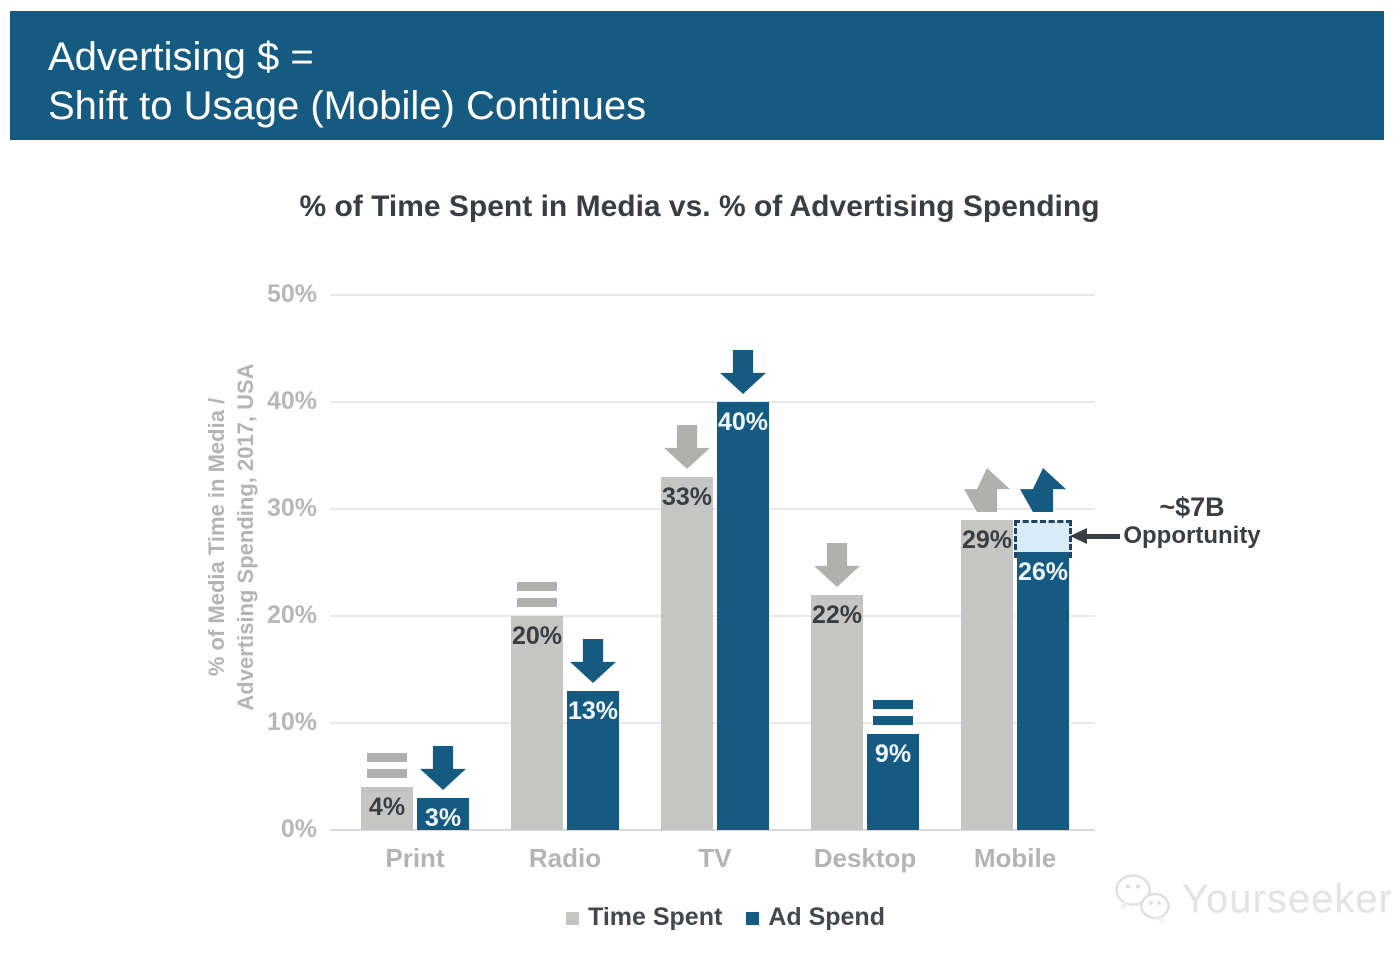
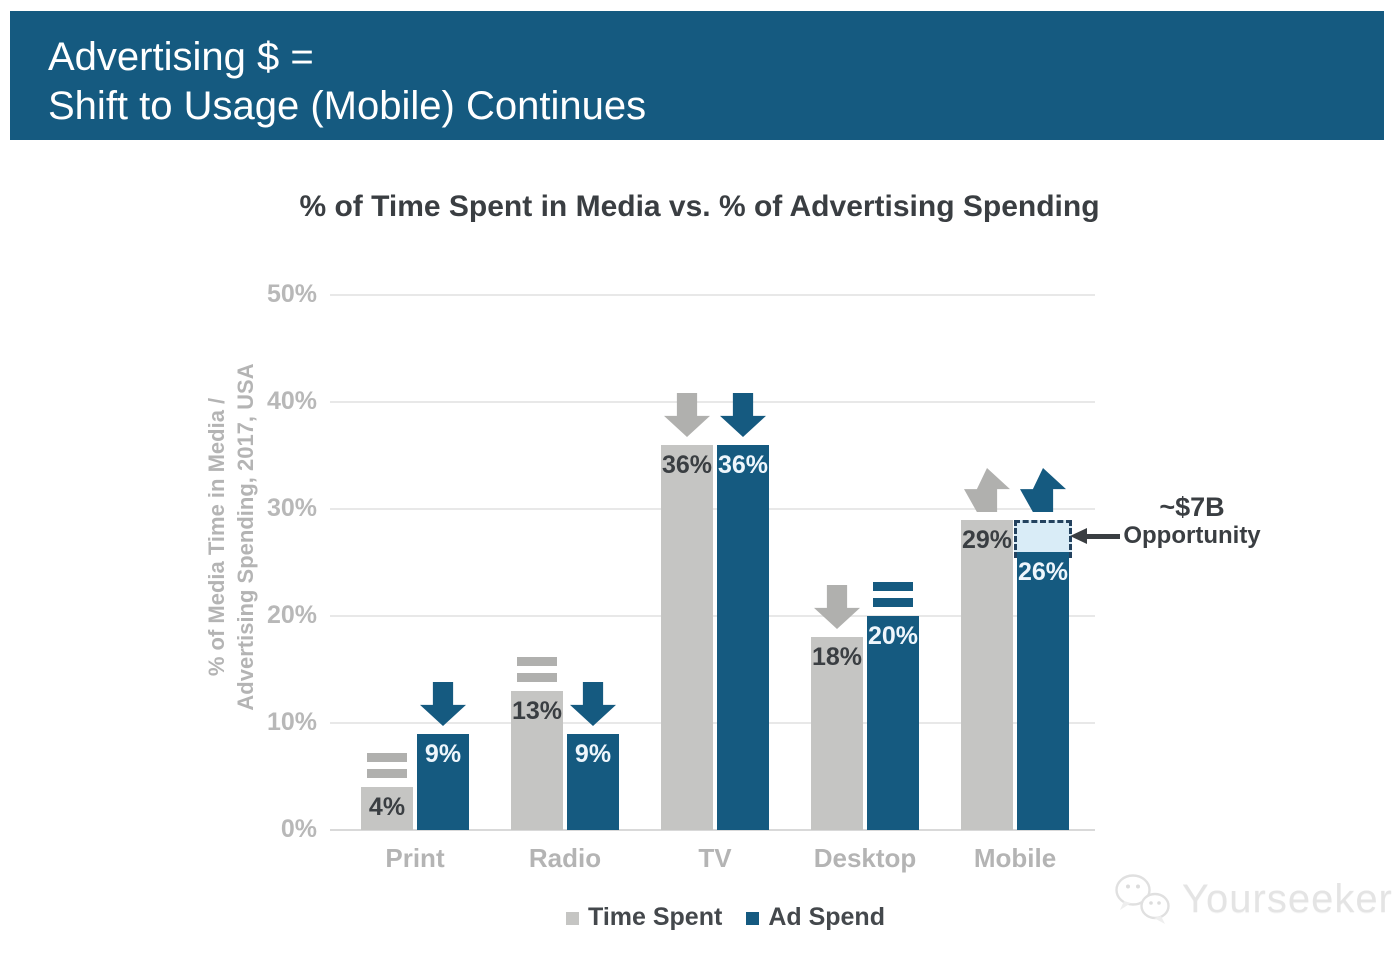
Ad Spend/Print: 3% -> 9%
Time Spent/Radio: 20% -> 13%
Ad Spend/Radio: 13% -> 9%
Time Spent/TV: 33% -> 36%
Ad Spend/TV: 40% -> 36%
Time Spent/Desktop: 22% -> 18%
Ad Spend/Desktop: 9% -> 20%
